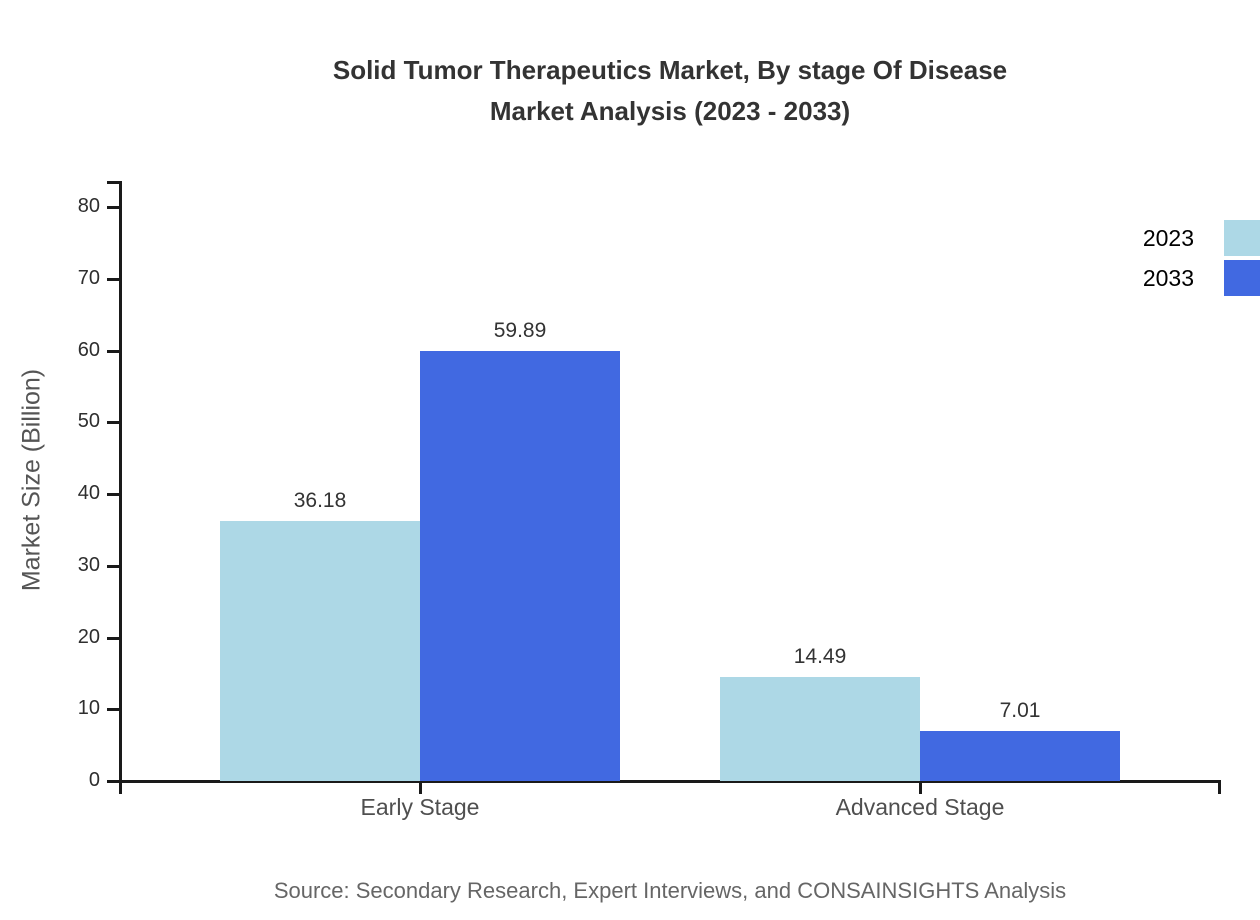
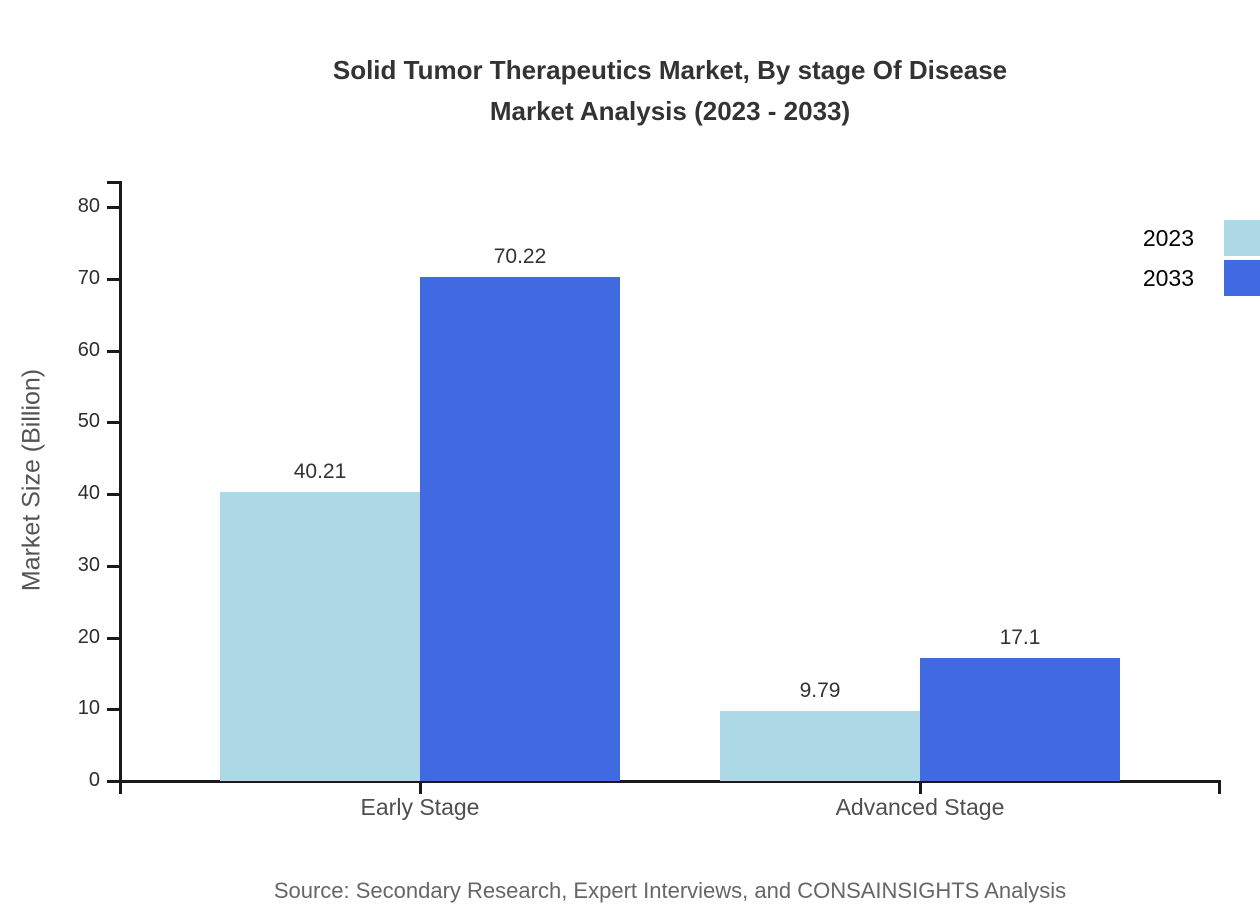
2023/Early Stage: 36.18 -> 40.21
2033/Early Stage: 59.89 -> 70.22
2023/Advanced Stage: 14.49 -> 9.79
2033/Advanced Stage: 7.01 -> 17.1
